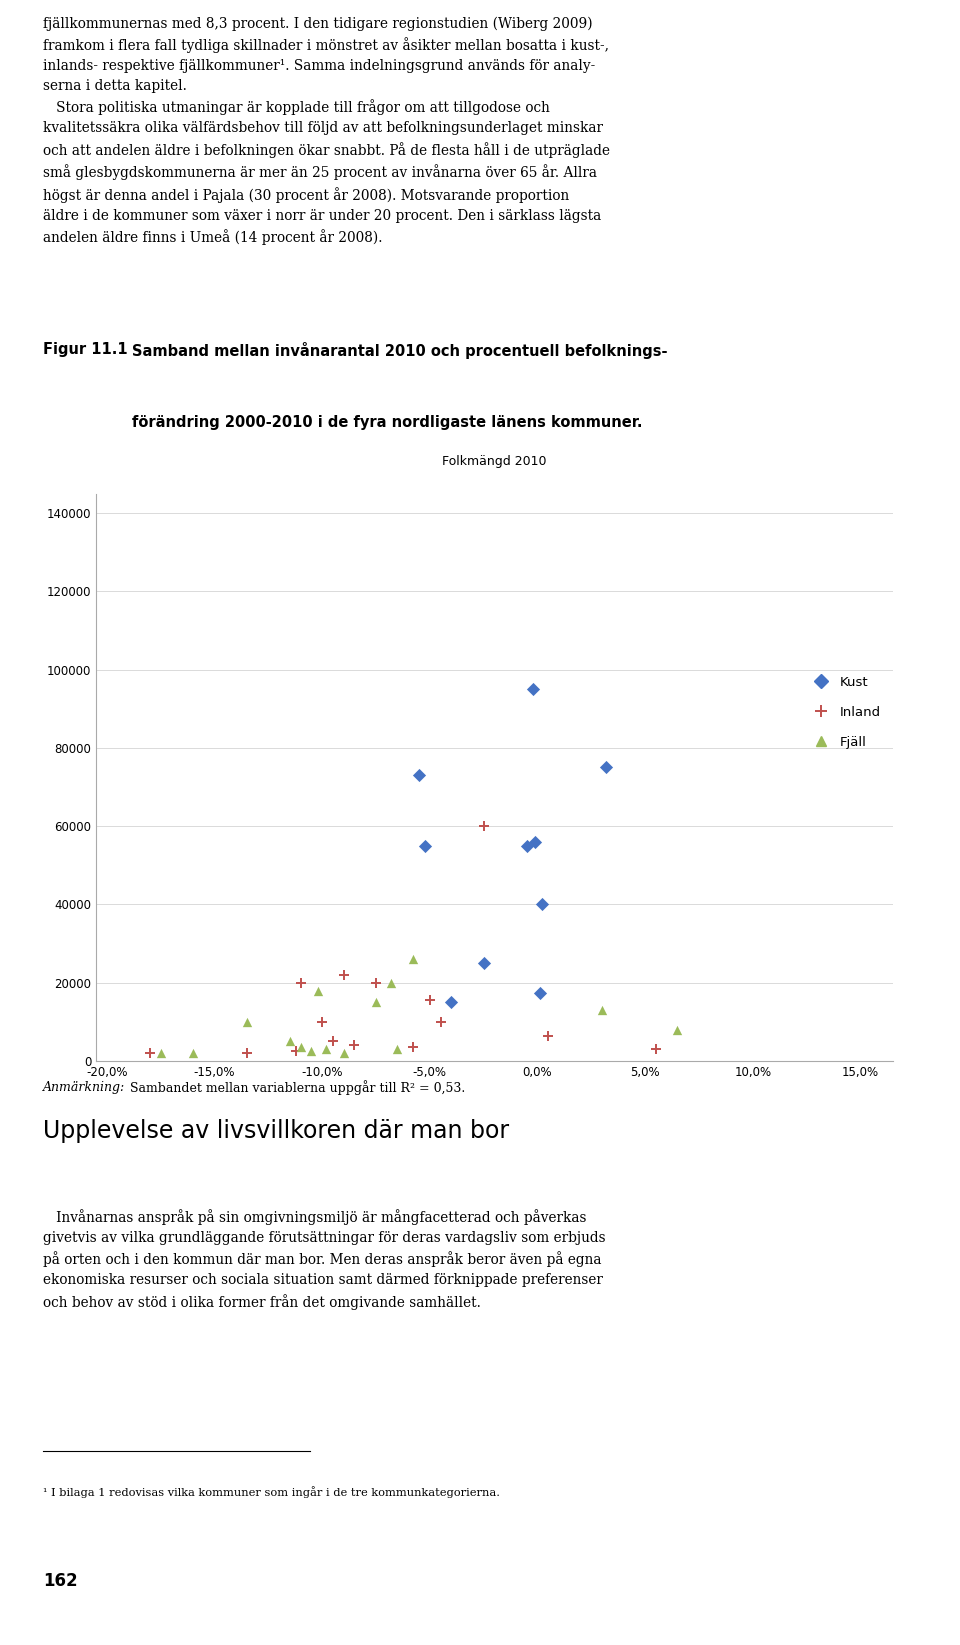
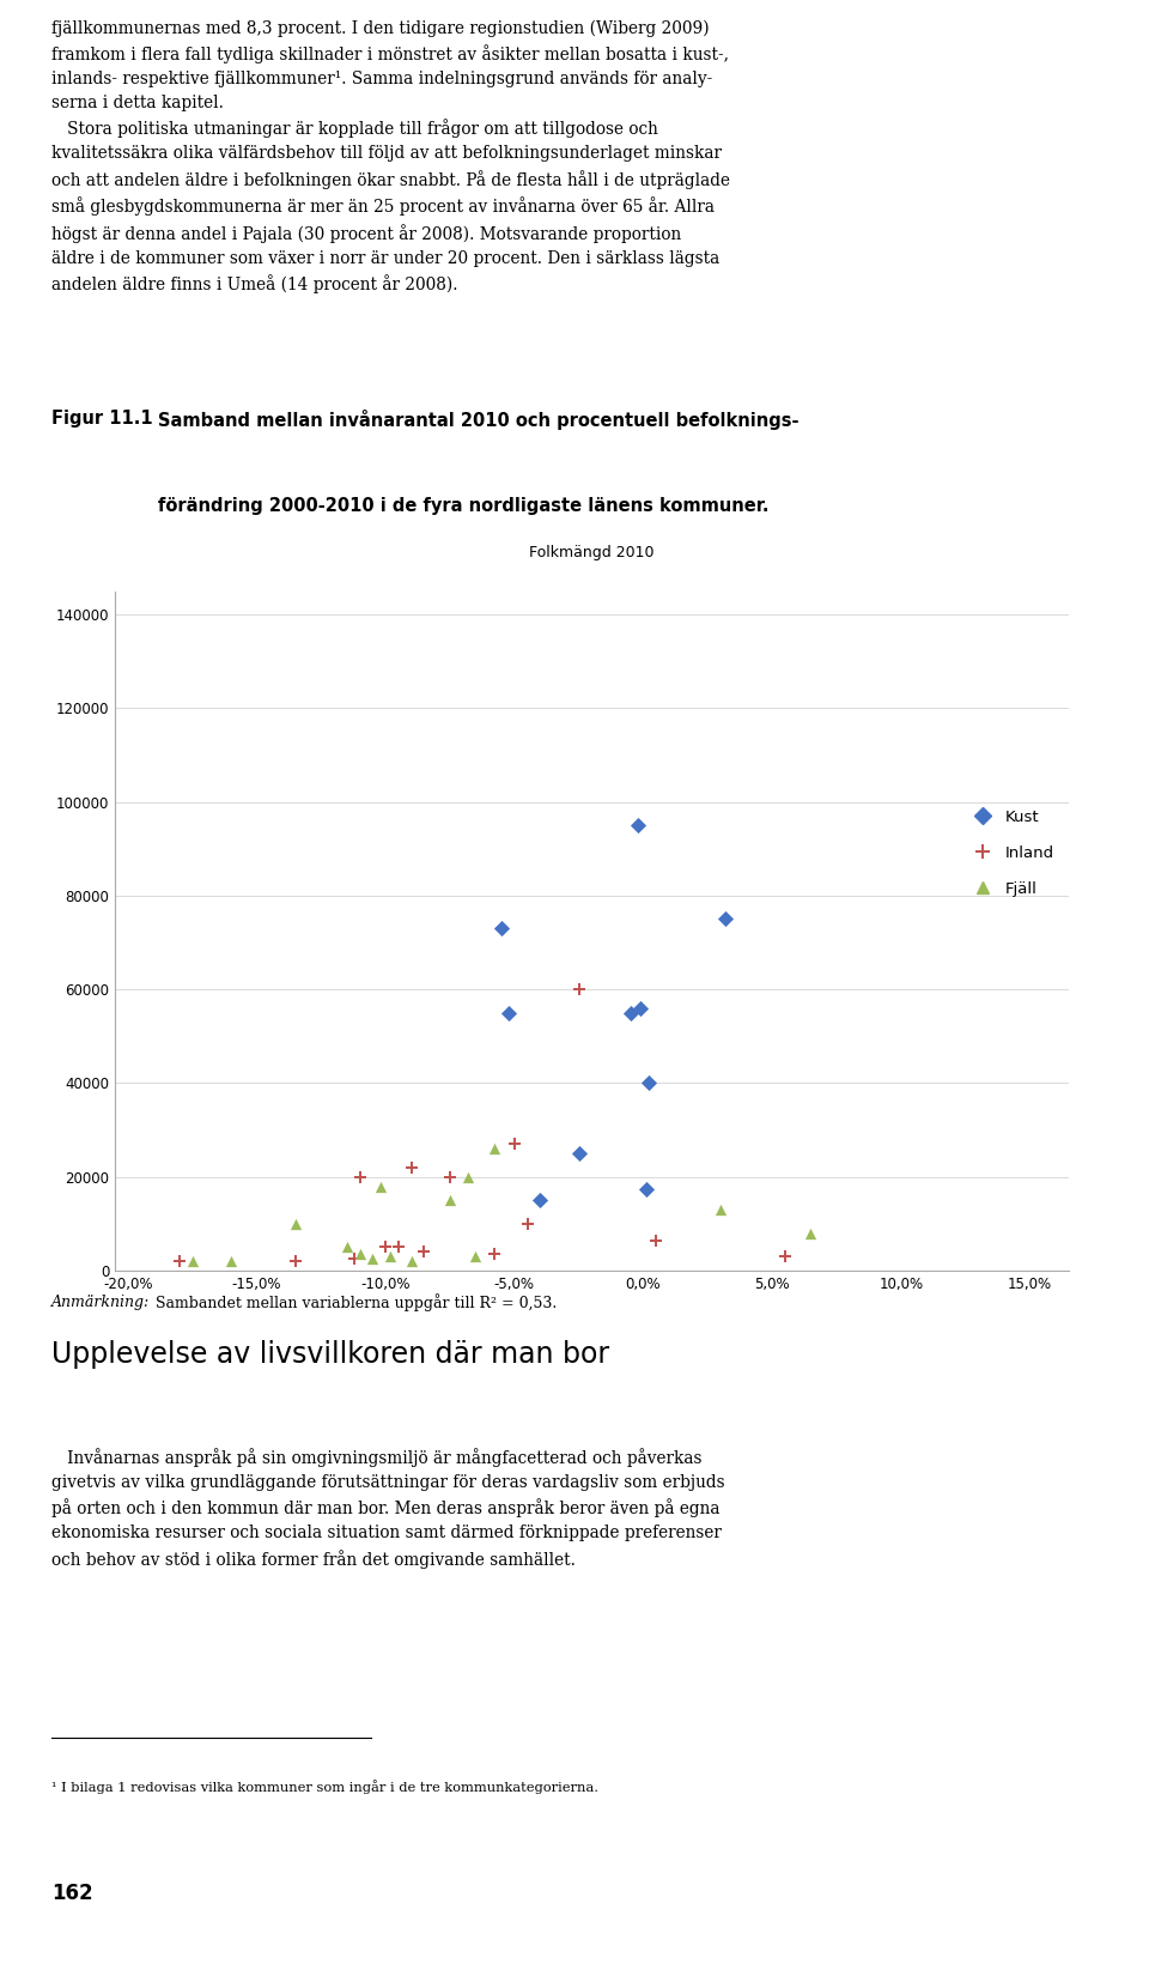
Inland/-10,0%: 10000 -> 5000
Inland/-5,0%: 15500 -> 27000
